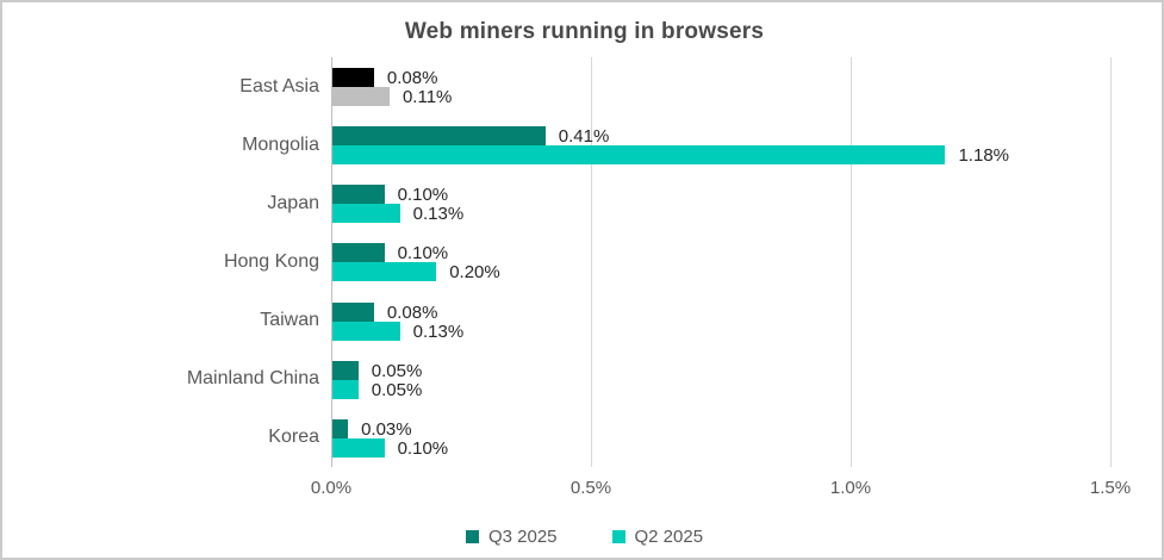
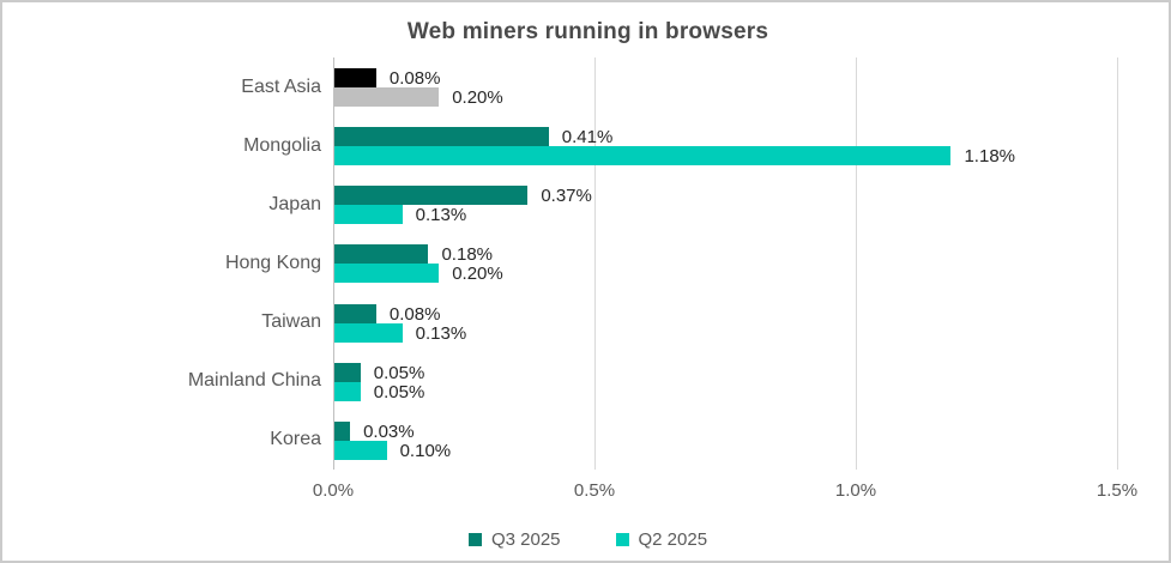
Q2 2025/East Asia: 0.11% -> 0.20%
Q3 2025/Japan: 0.10% -> 0.37%
Q3 2025/Hong Kong: 0.10% -> 0.18%
